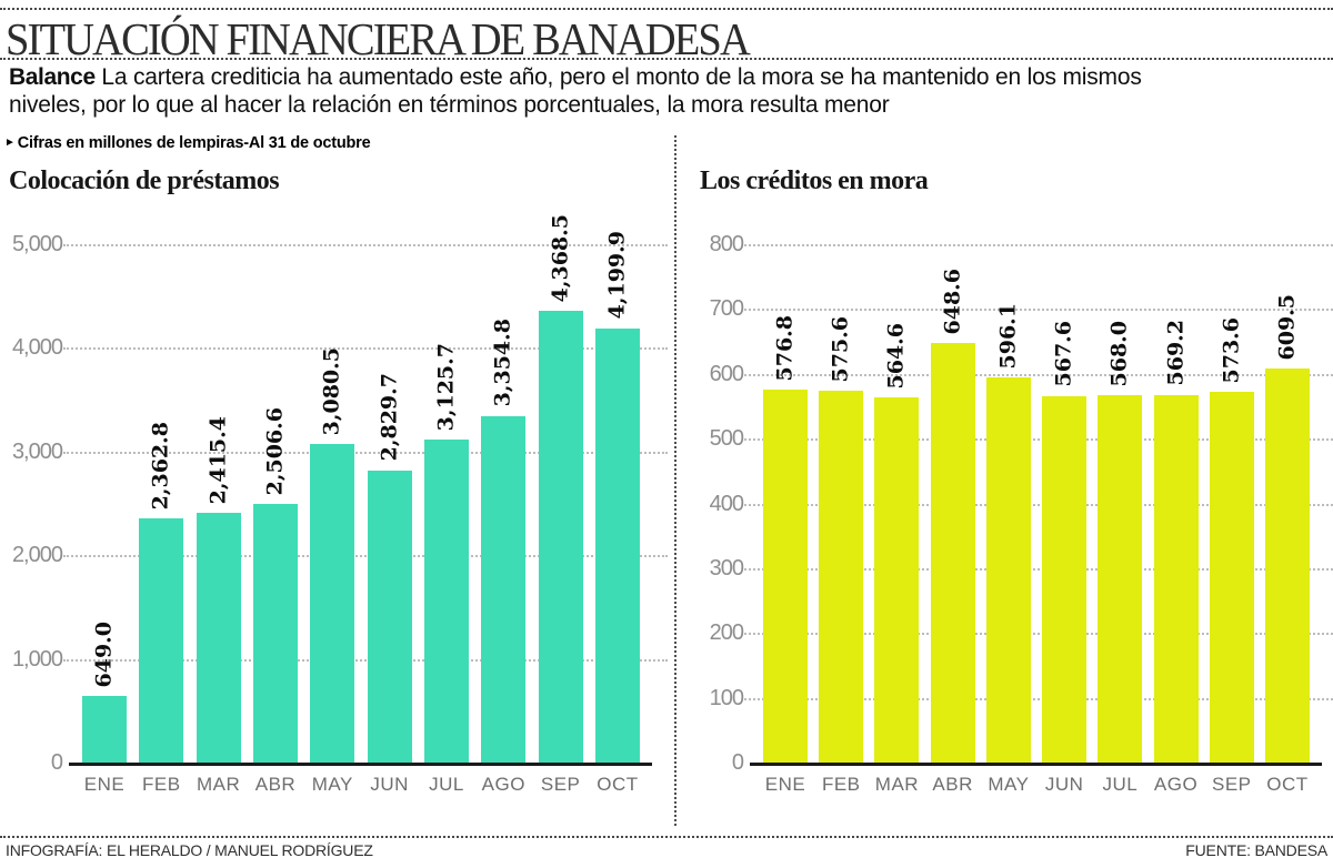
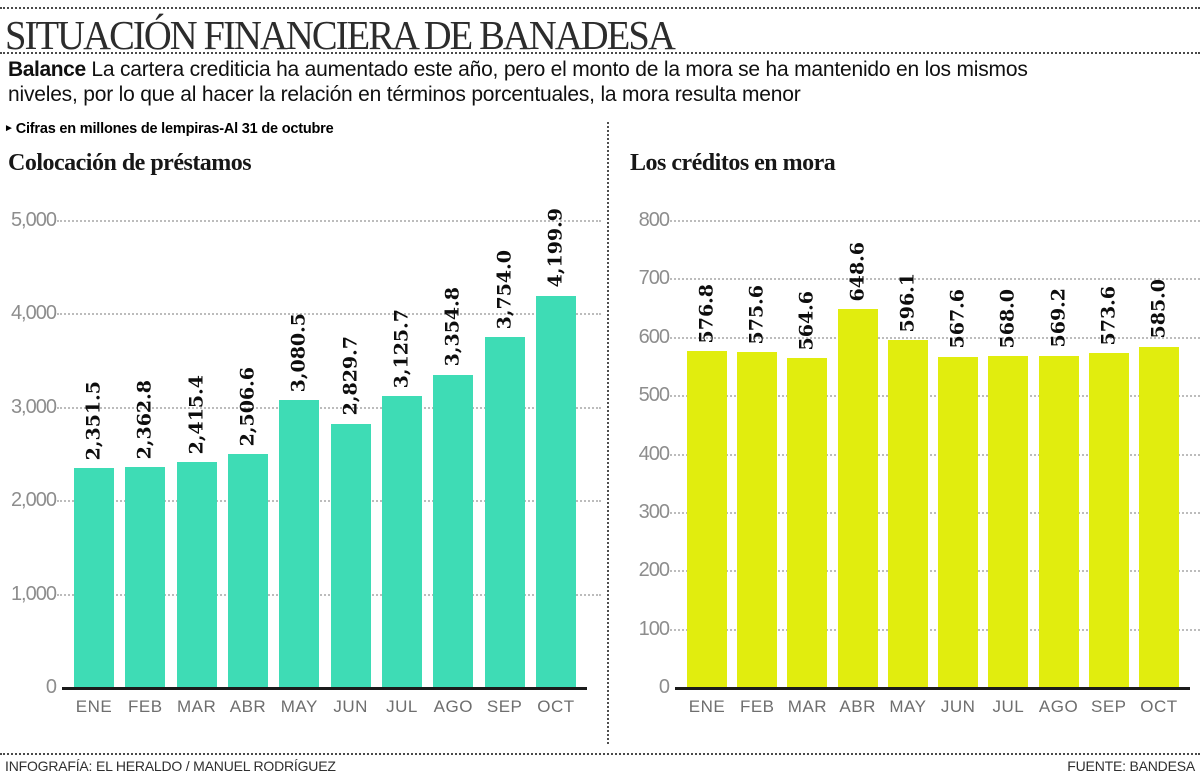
Colocación de préstamos/ENE: 649.0 -> 2,351.5
Colocación de préstamos/SEP: 4,368.5 -> 3,754.0
Los créditos en mora/OCT: 609.5 -> 585.0
